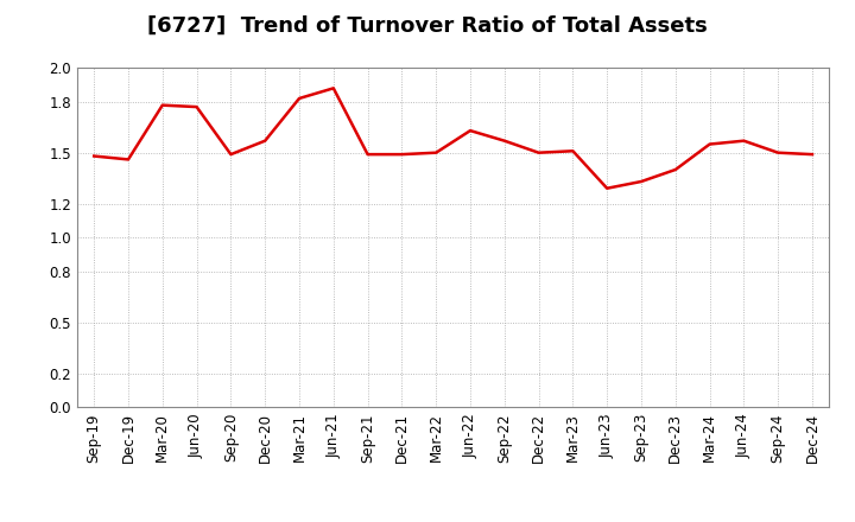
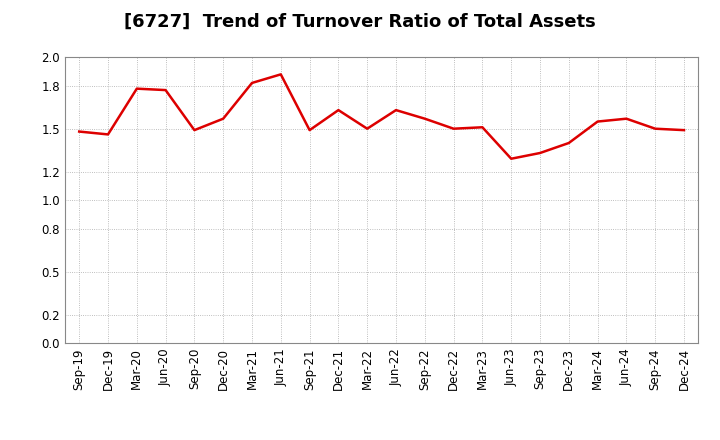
Dec-21: 1.49 -> 1.63
